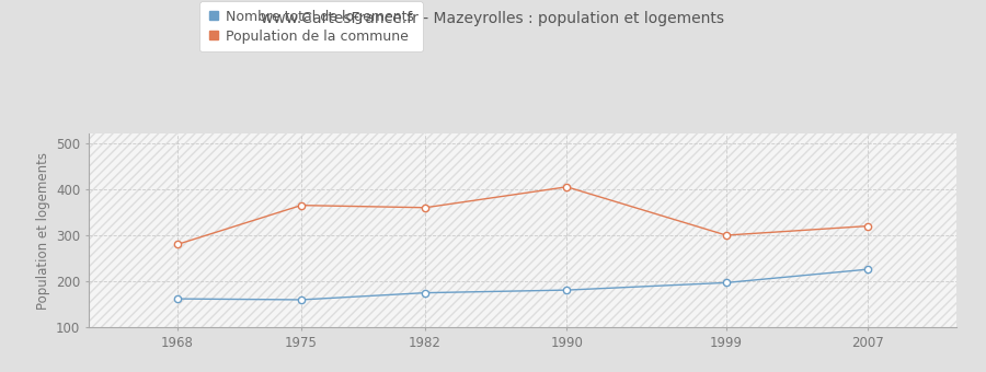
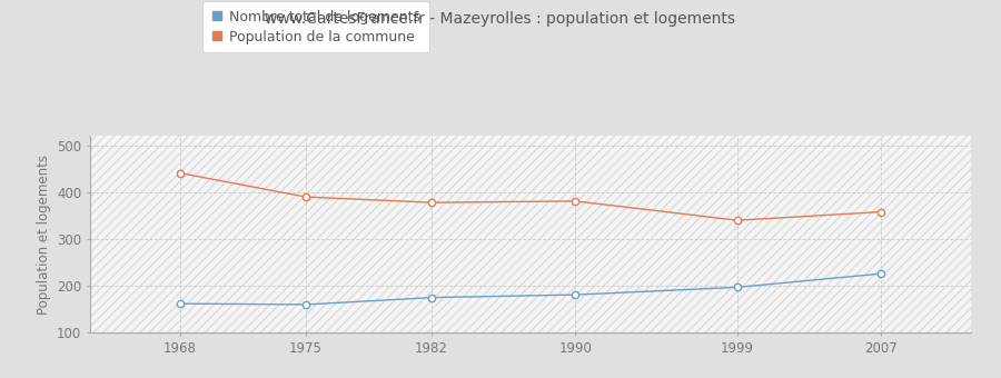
Population de la commune/1968: 280 -> 441
Population de la commune/1975: 365 -> 390
Population de la commune/1982: 360 -> 378
Population de la commune/1990: 405 -> 381
Population de la commune/1999: 300 -> 340
Population de la commune/2007: 320 -> 358
